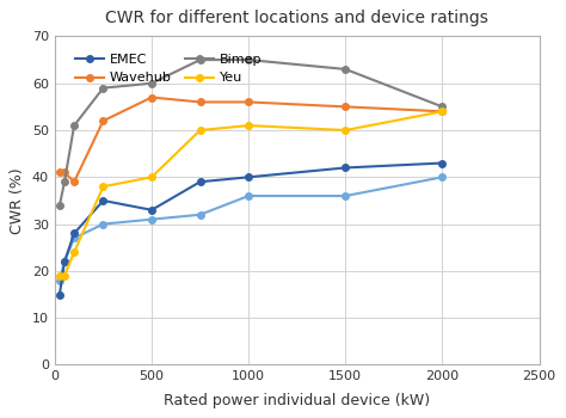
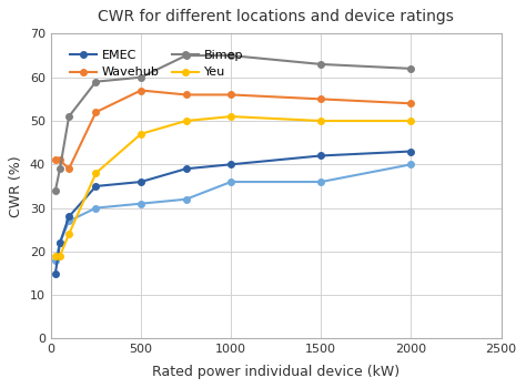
EMEC/500: 33 -> 36
Yeu/500: 40 -> 47
Bimep/2000: 55 -> 62
Yeu/2000: 54 -> 50
